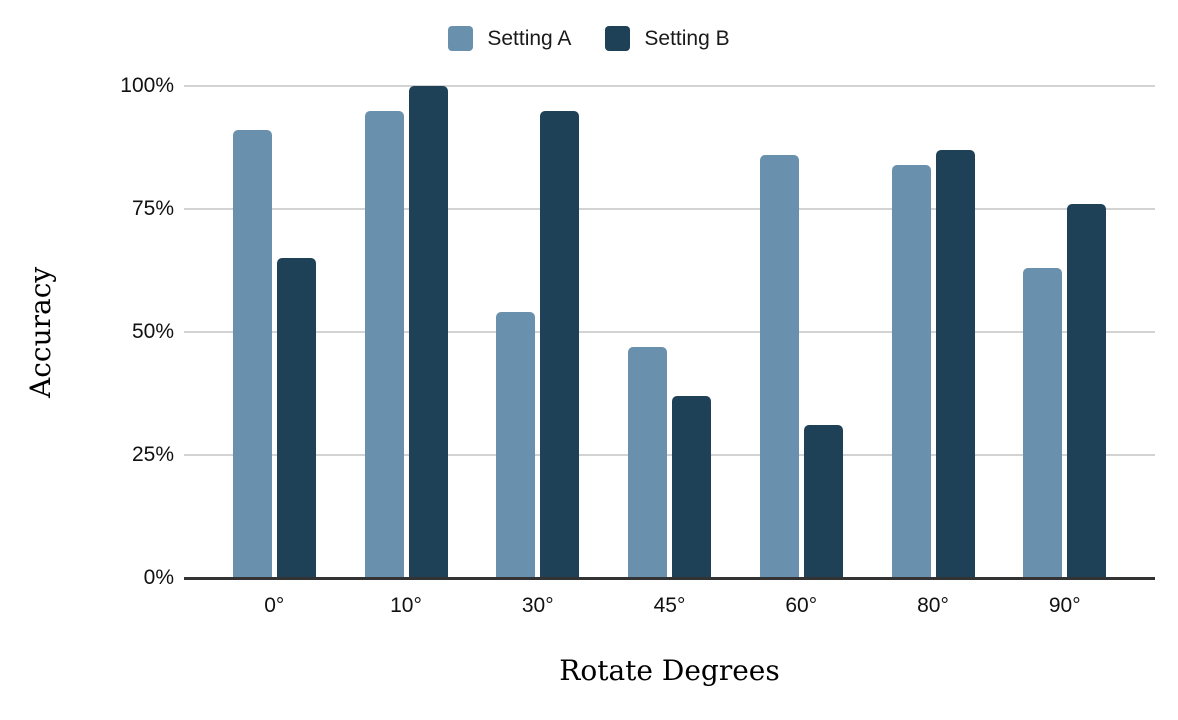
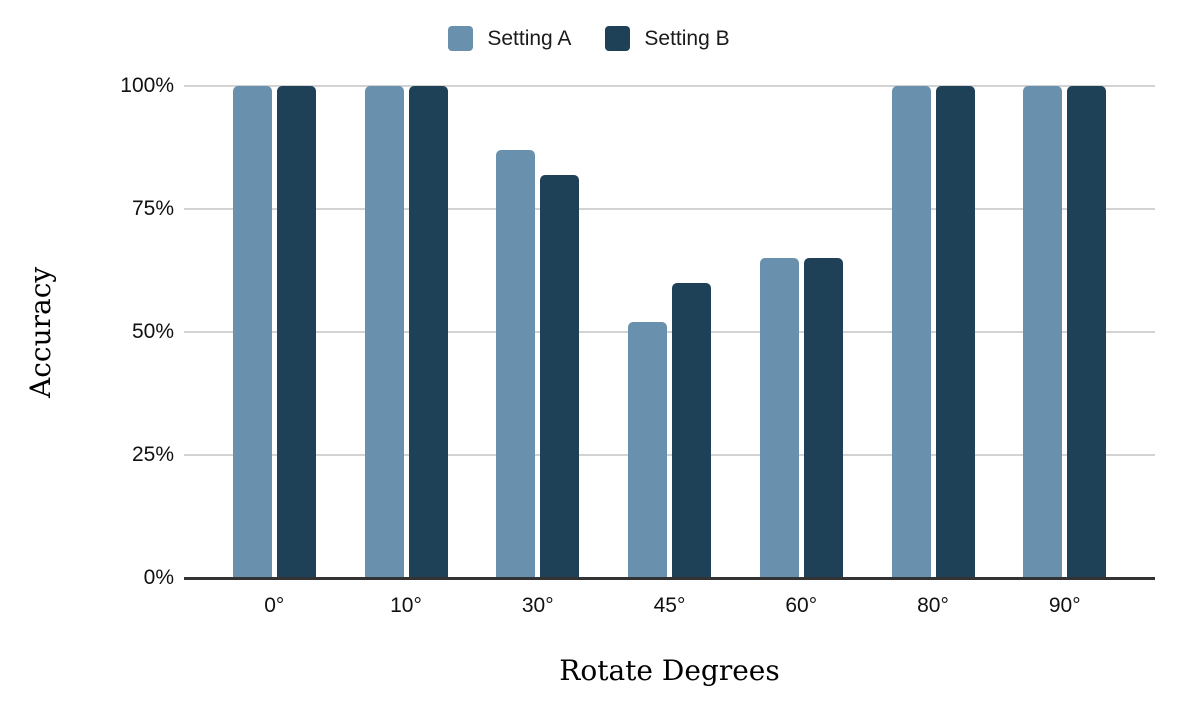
Setting A/0°: 91% -> 100%
Setting B/0°: 65% -> 100%
Setting A/10°: 95% -> 100%
Setting A/30°: 54% -> 87%
Setting B/30°: 95% -> 82%
Setting A/45°: 47% -> 52%
Setting B/45°: 37% -> 60%
Setting A/60°: 86% -> 65%
Setting B/60°: 31% -> 65%
Setting A/80°: 84% -> 100%
Setting B/80°: 87% -> 100%
Setting A/90°: 63% -> 100%
Setting B/90°: 76% -> 100%
